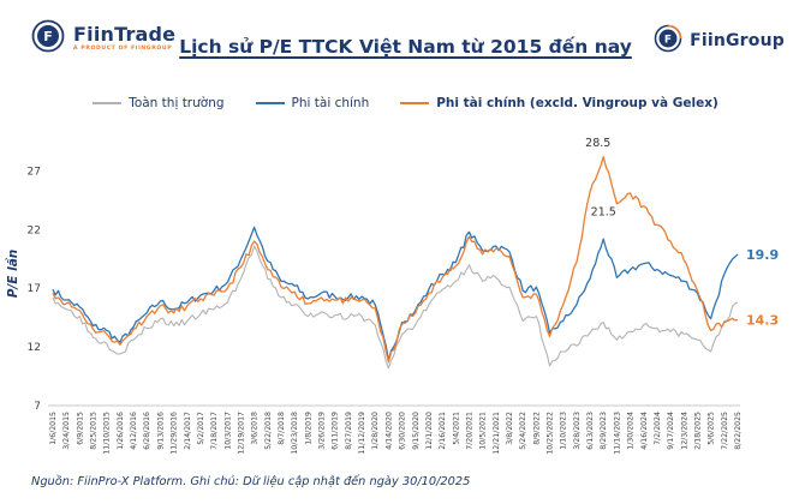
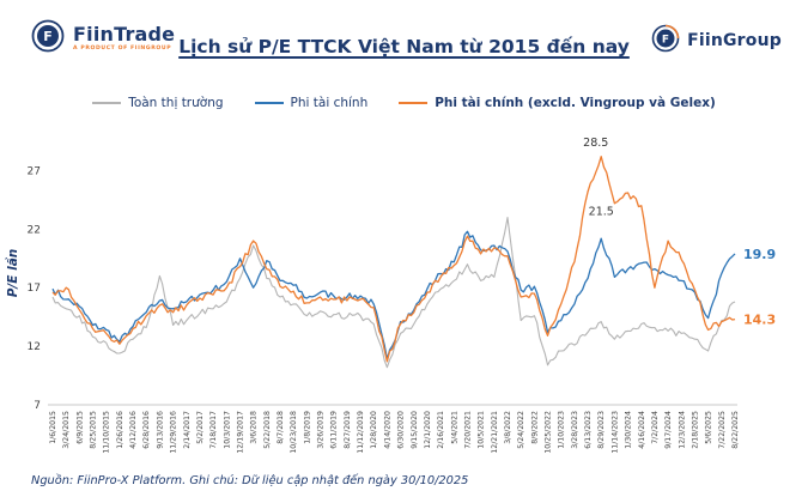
Phi tài chính (excld. Vingroup và Gelex)/3/24/2015: 16 -> 17
Toàn thị trường/9/13/2016: 14 -> 18
Phi tài chính/3/6/2018: 22 -> 17
Toàn thị trường/3/8/2022: 17 -> 23
Phi tài chính (excld. Vingroup và Gelex)/7/2/2024: 22 -> 17
